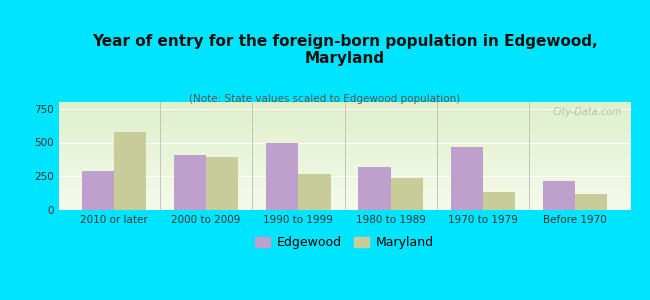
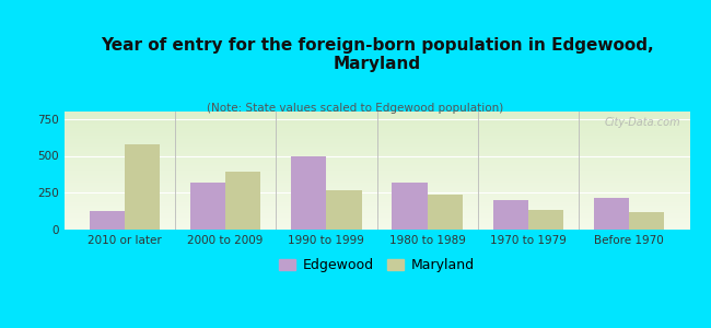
Edgewood/2010 or later: 290 -> 120
Edgewood/2000 to 2009: 410 -> 320
Edgewood/1970 to 1979: 470 -> 200
